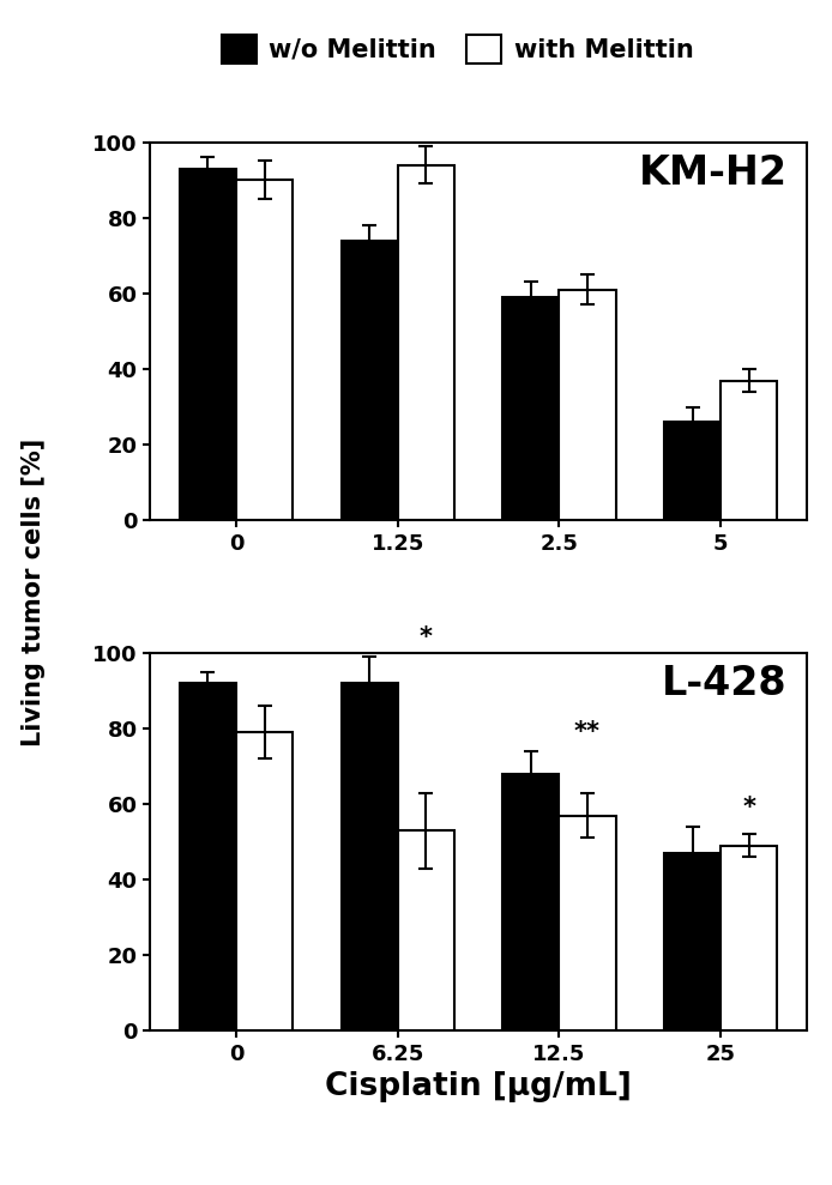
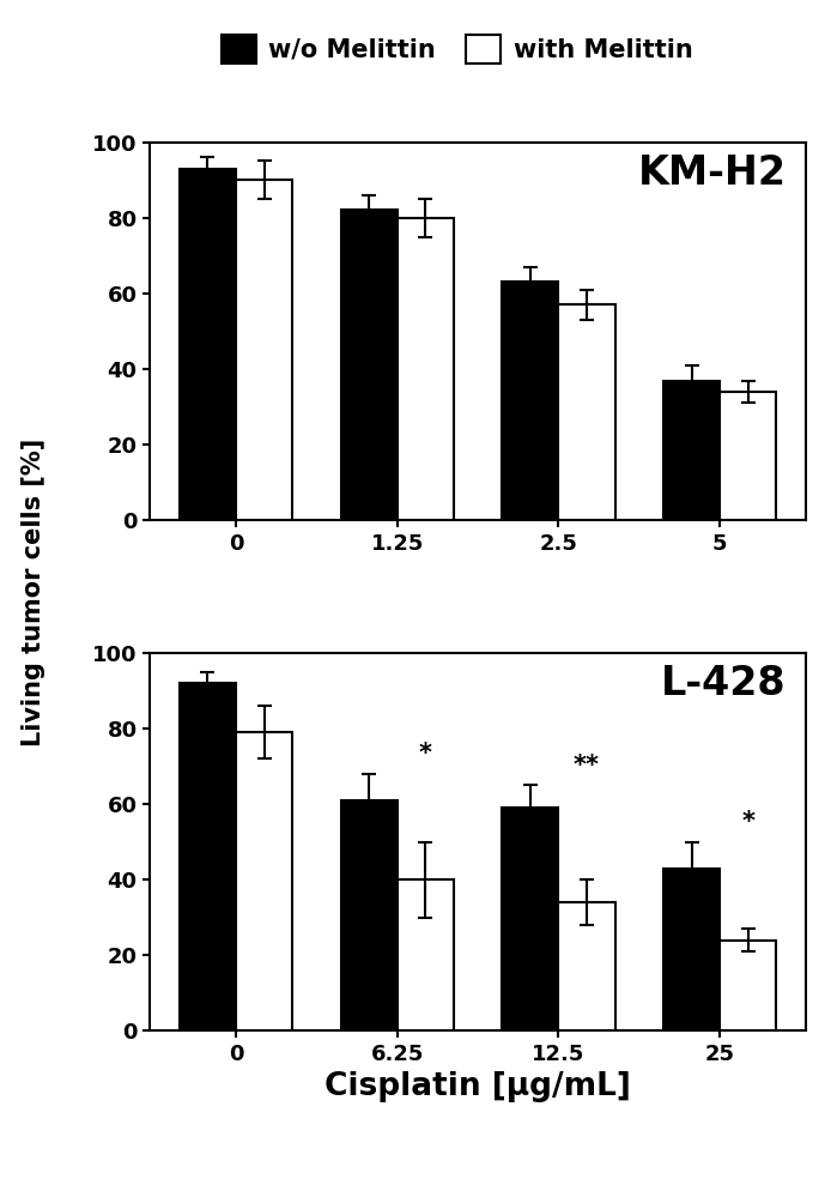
w/o Melittin/1.25: 74 -> 82
with Melittin/1.25: 94 -> 80
w/o Melittin/2.5: 59 -> 63
with Melittin/2.5: 61 -> 57
w/o Melittin/5: 26 -> 37
with Melittin/5: 37 -> 34
w/o Melittin/6.25: 92 -> 61
with Melittin/6.25: 53 -> 40
w/o Melittin/12.5: 68 -> 59
with Melittin/12.5: 57 -> 34
w/o Melittin/25: 47 -> 43
with Melittin/25: 49 -> 24
